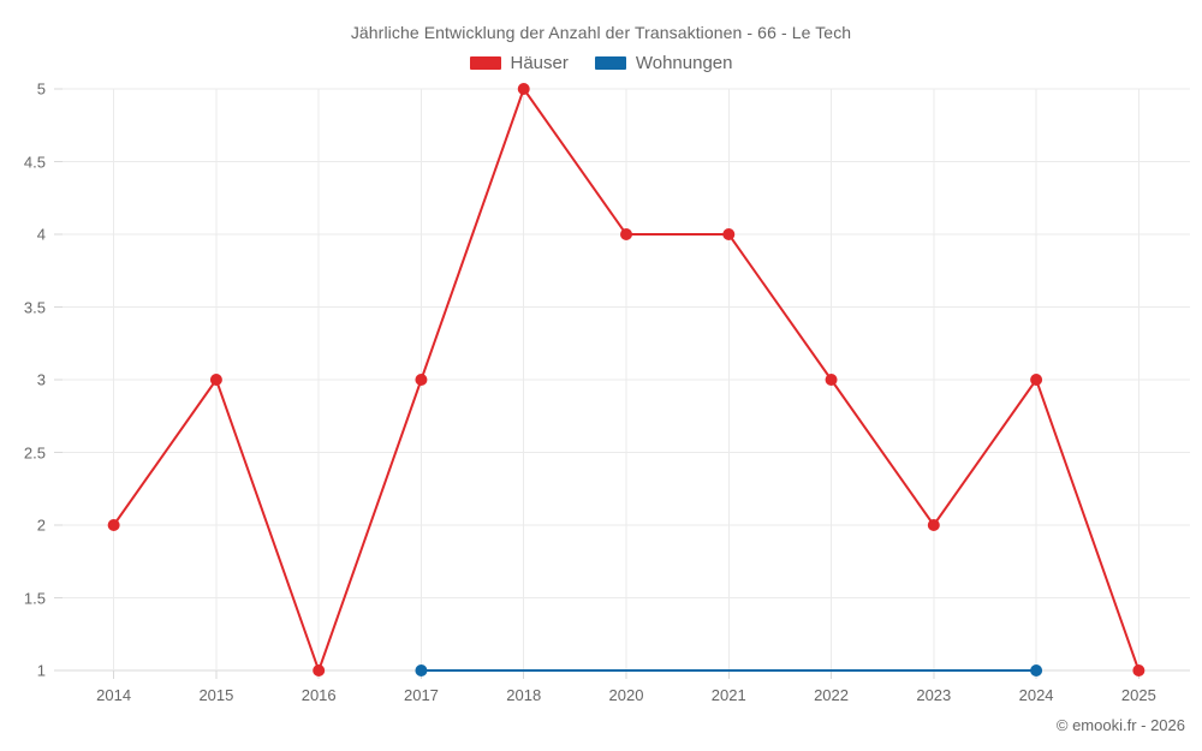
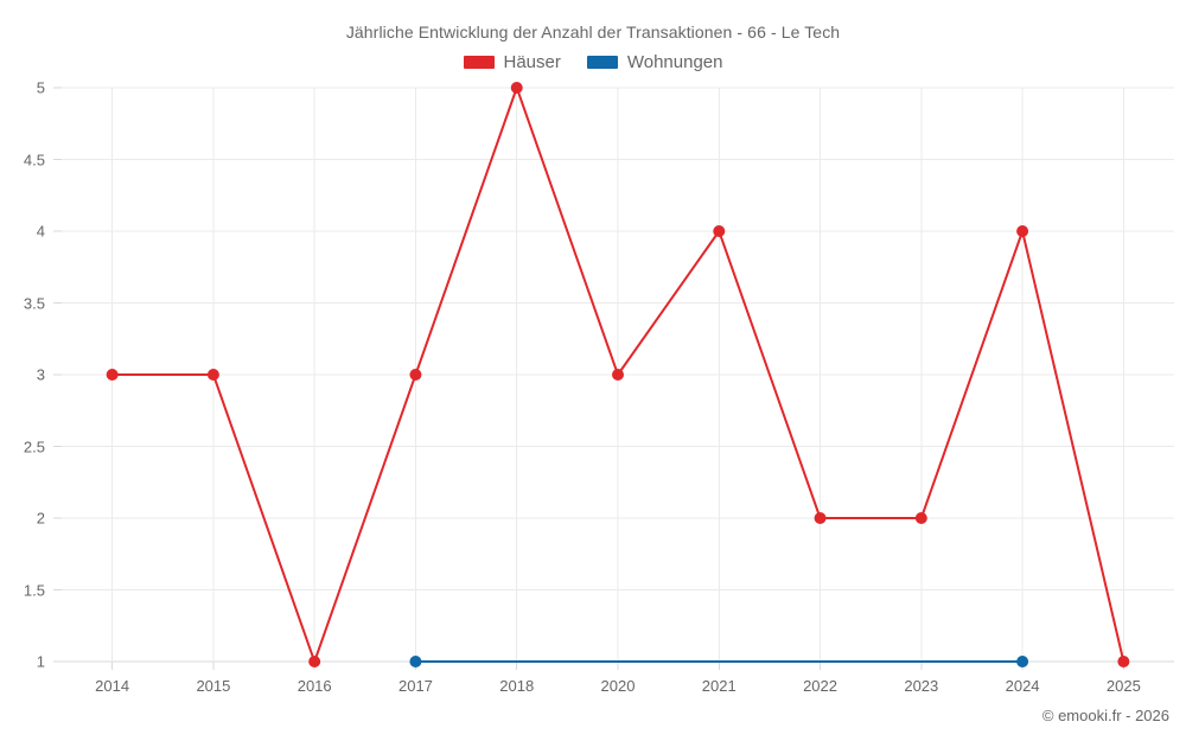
Häuser/2014: 2 -> 3
Häuser/2020: 4 -> 3
Häuser/2022: 3 -> 2
Häuser/2024: 3 -> 4
